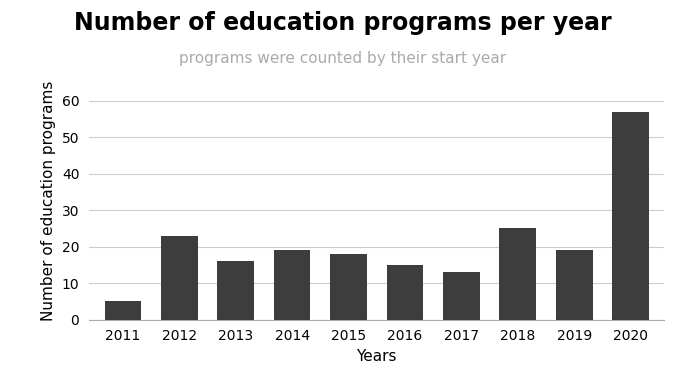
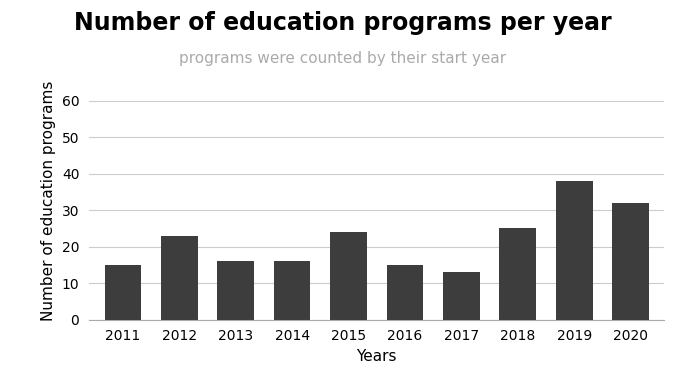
2011: 5 -> 15
2014: 19 -> 16
2015: 18 -> 24
2019: 19 -> 38
2020: 57 -> 32
